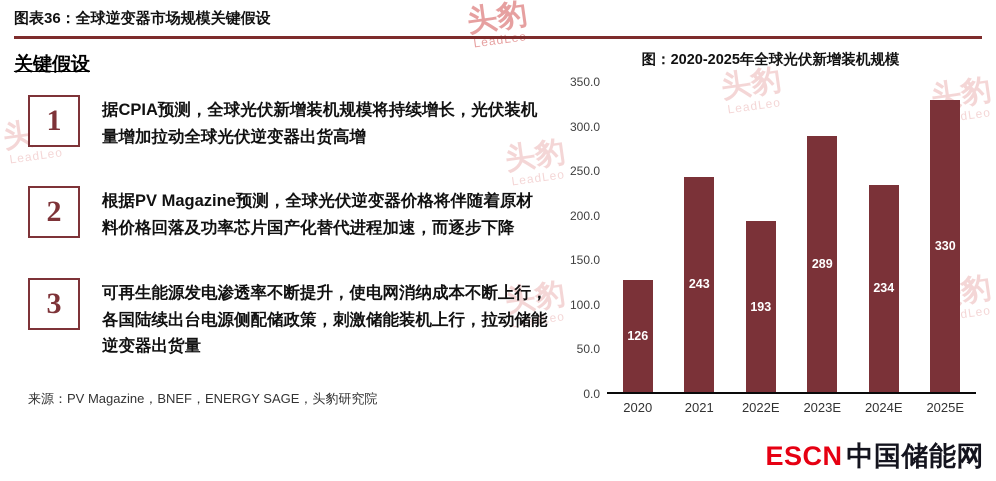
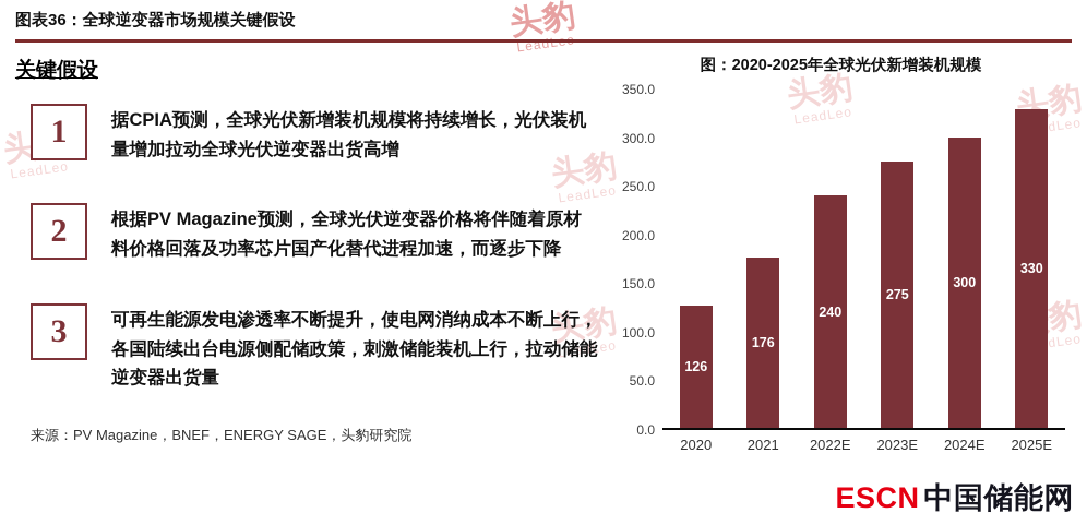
2021: 243 -> 176
2022E: 193 -> 240
2023E: 289 -> 275
2024E: 234 -> 300
